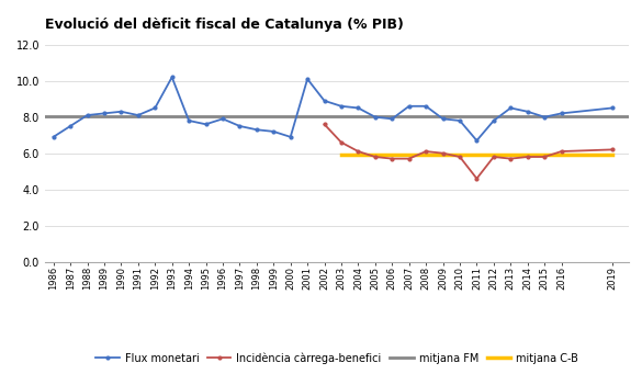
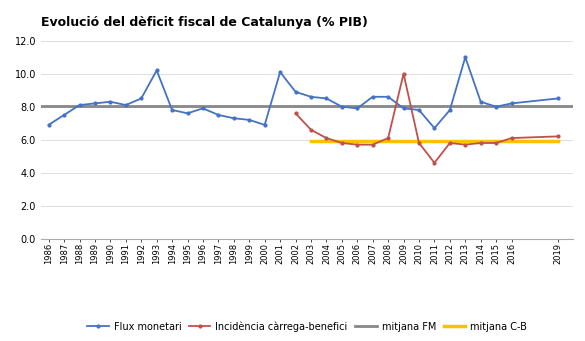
Incidència càrrega-benefici/2009: 6.0 -> 10.0
Flux monetari/2013: 8.5 -> 11.0
